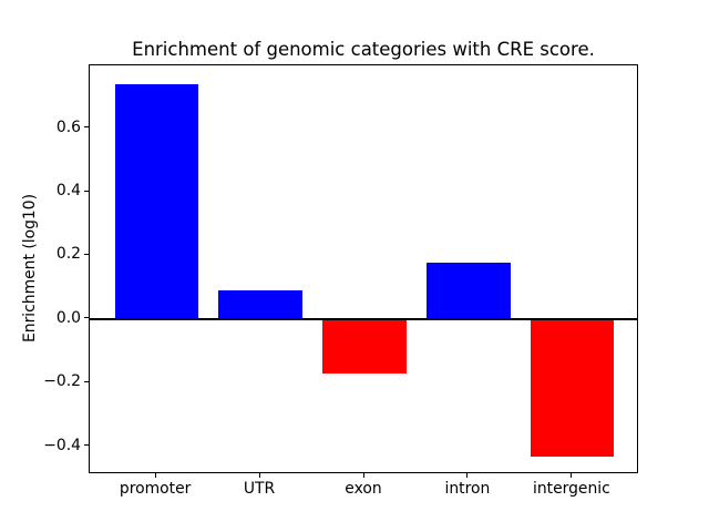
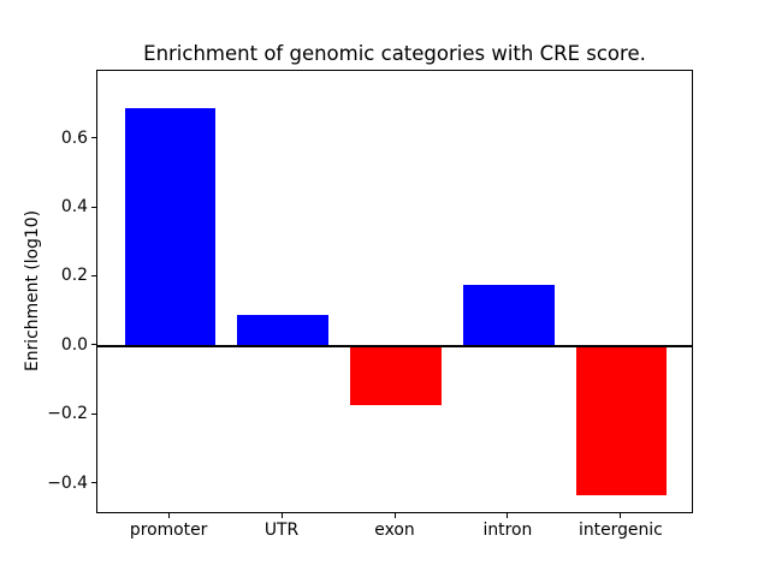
promoter: 0.74 -> 0.69
